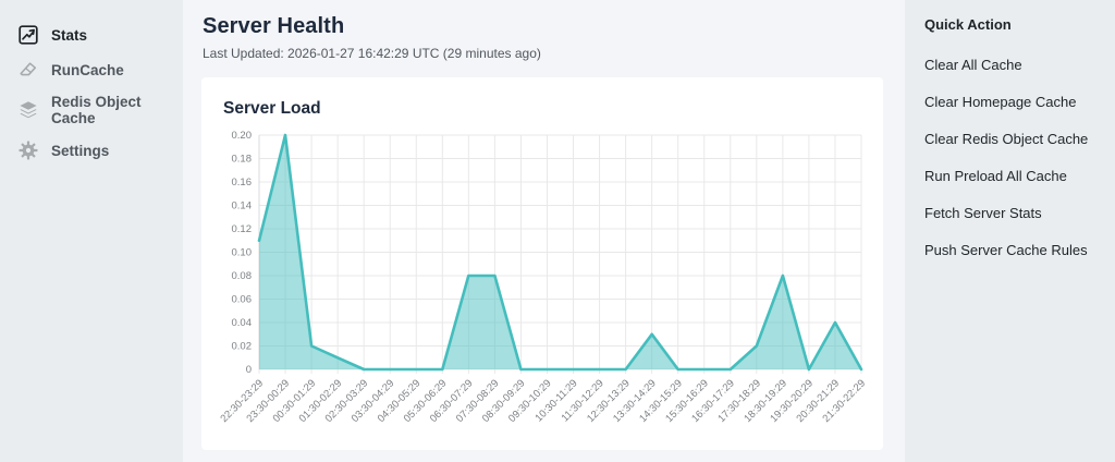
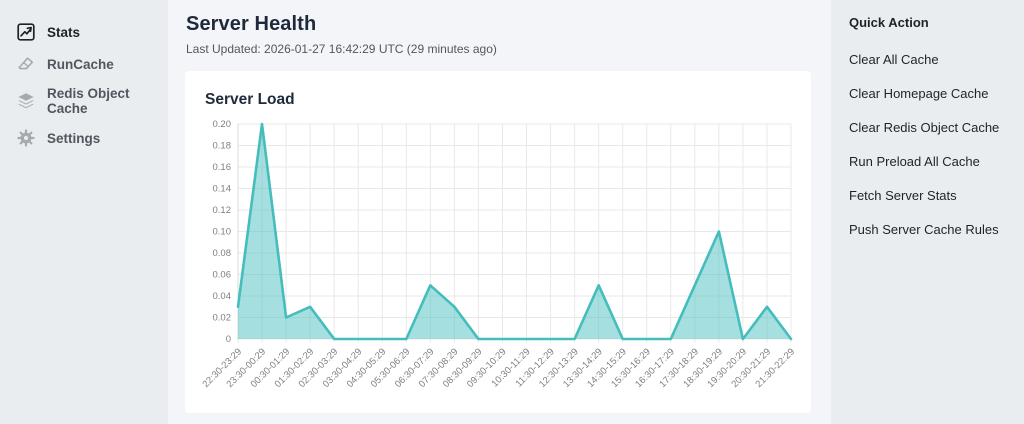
22:30-23:29: 0.11 -> 0.03
01:30-02:29: 0.01 -> 0.03
06:30-07:29: 0.08 -> 0.05
07:30-08:29: 0.08 -> 0.03
13:30-14:29: 0.03 -> 0.05
17:30-18:29: 0.02 -> 0.05
18:30-19:29: 0.08 -> 0.10
20:30-21:29: 0.04 -> 0.03
